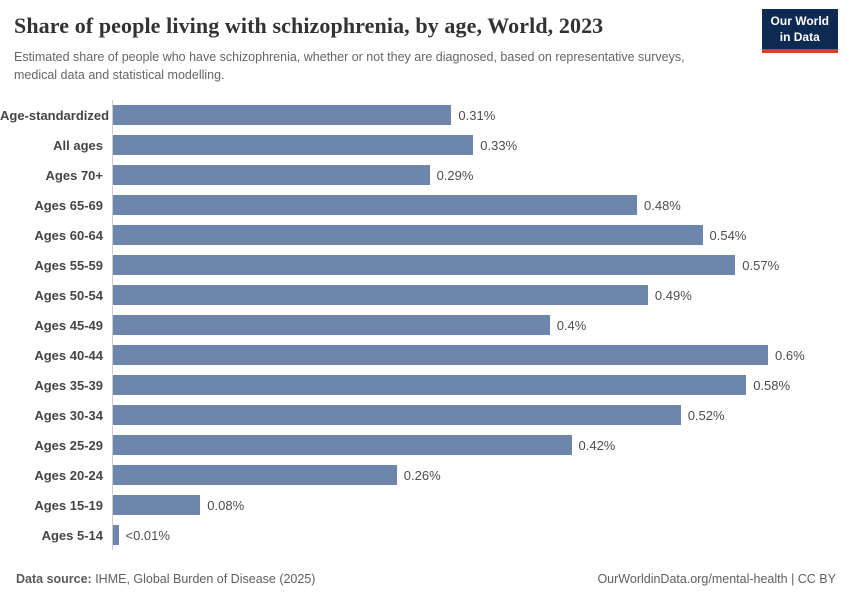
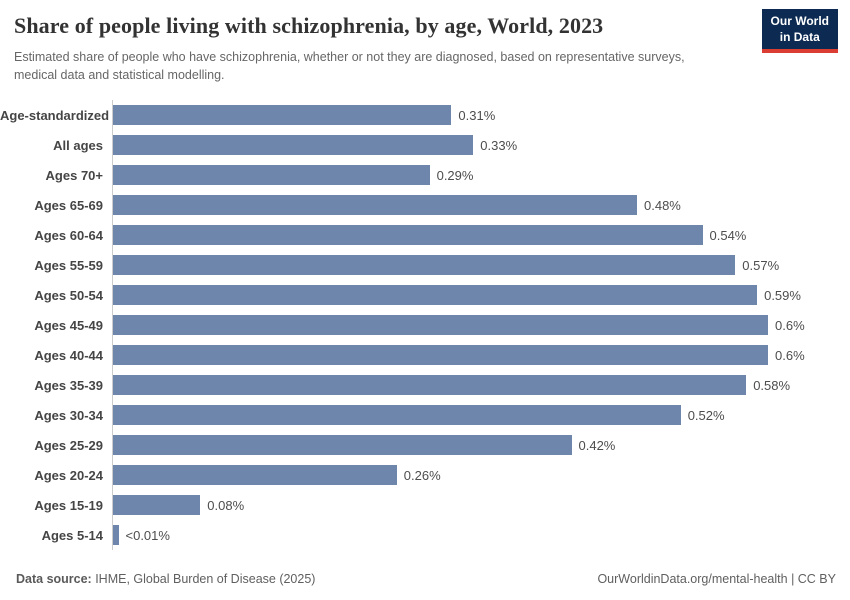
Ages 50-54: 0.49% -> 0.59%
Ages 45-49: 0.4% -> 0.6%
